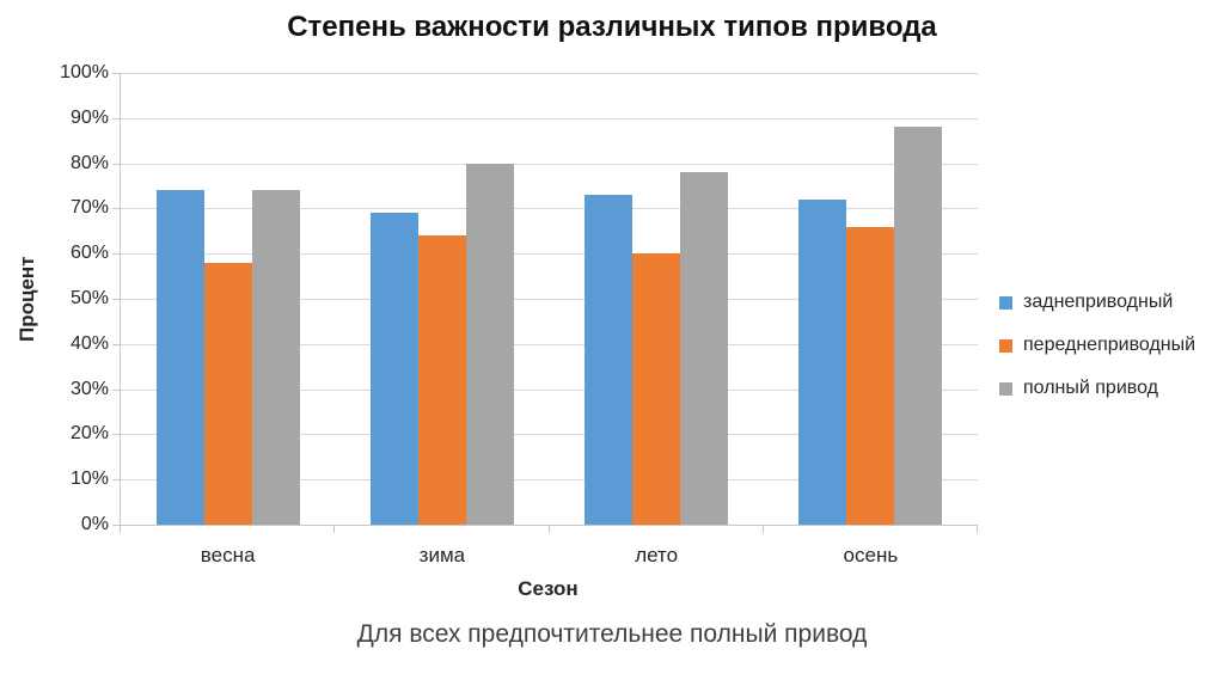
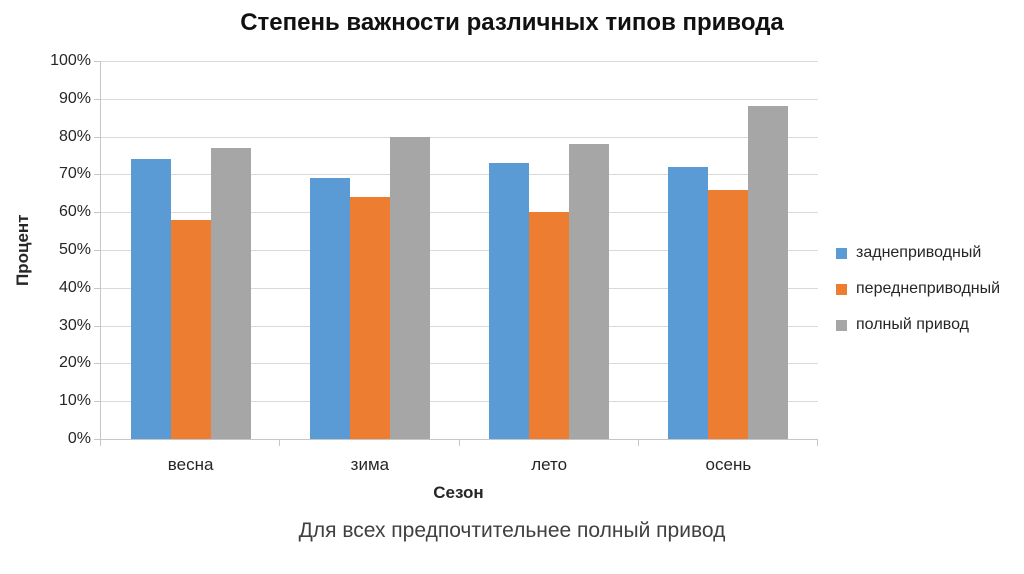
полный привод/весна: 74% -> 77%
